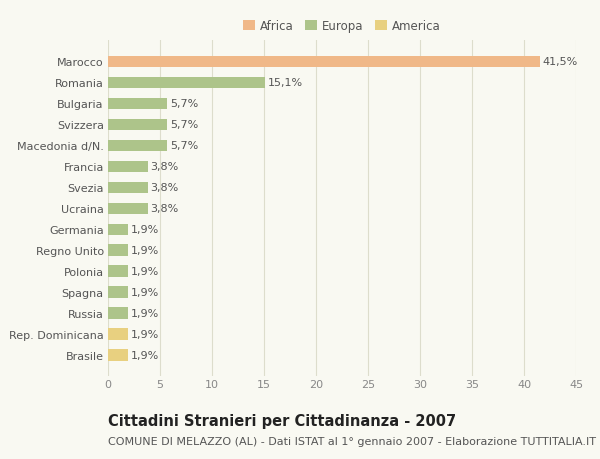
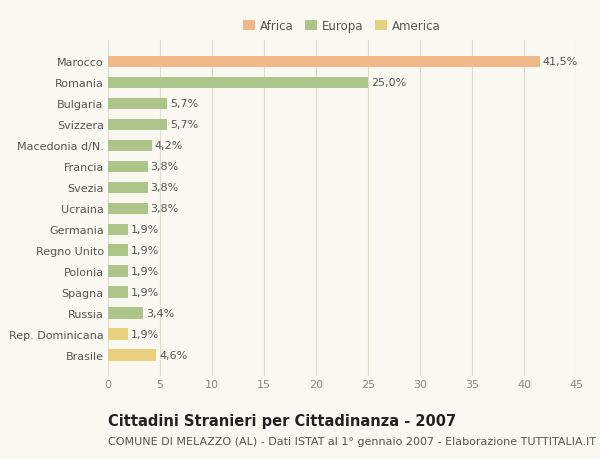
Romania: 15,1% -> 25,0%
Macedonia d/N.: 5,7% -> 4,2%
Russia: 1,9% -> 3,4%
Brasile: 1,9% -> 4,6%
